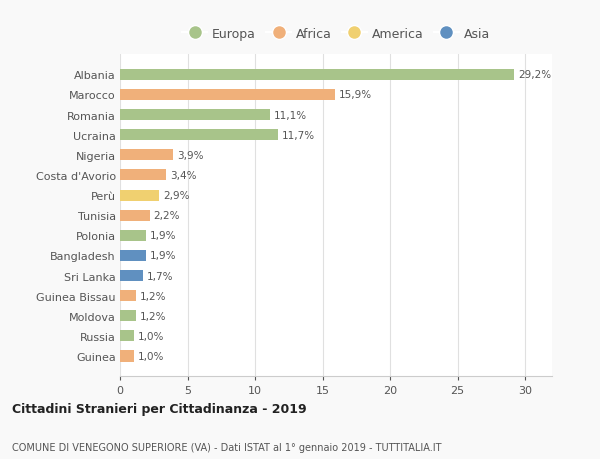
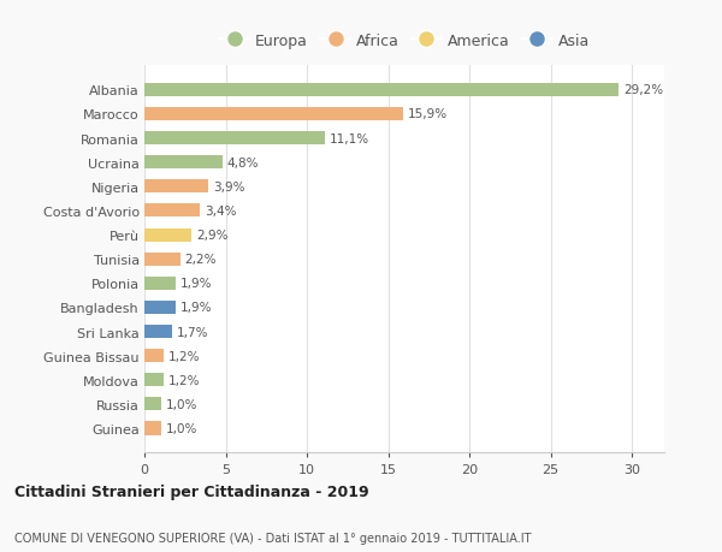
Ucraina: 11,7% -> 4,8%
